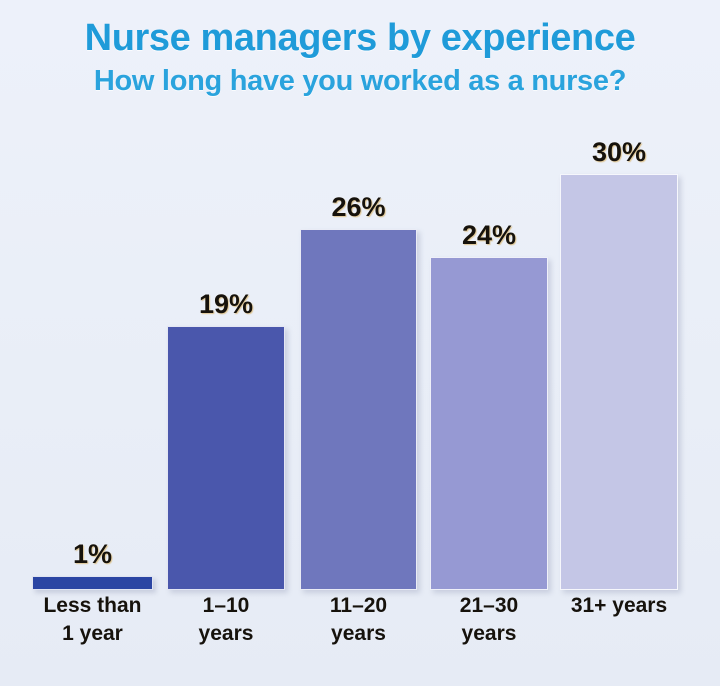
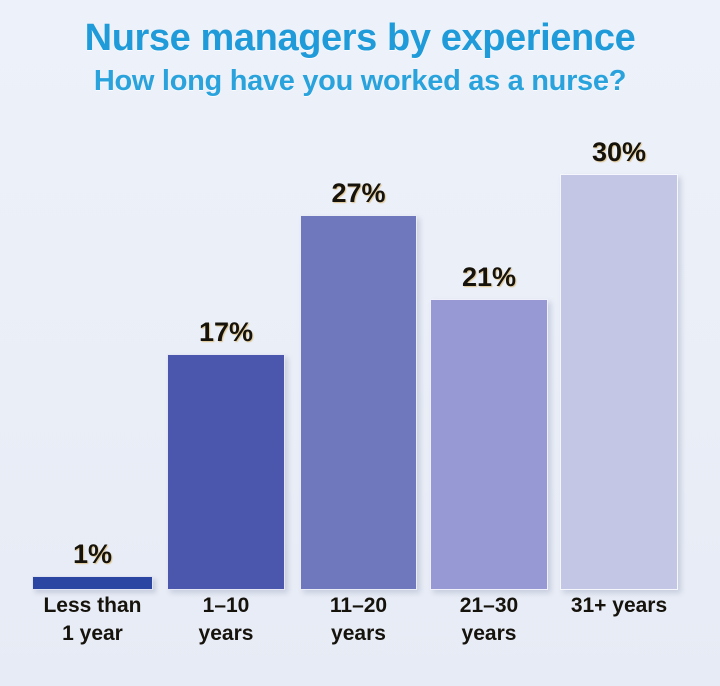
1–10 years: 19% -> 17%
11–20 years: 26% -> 27%
21–30 years: 24% -> 21%
